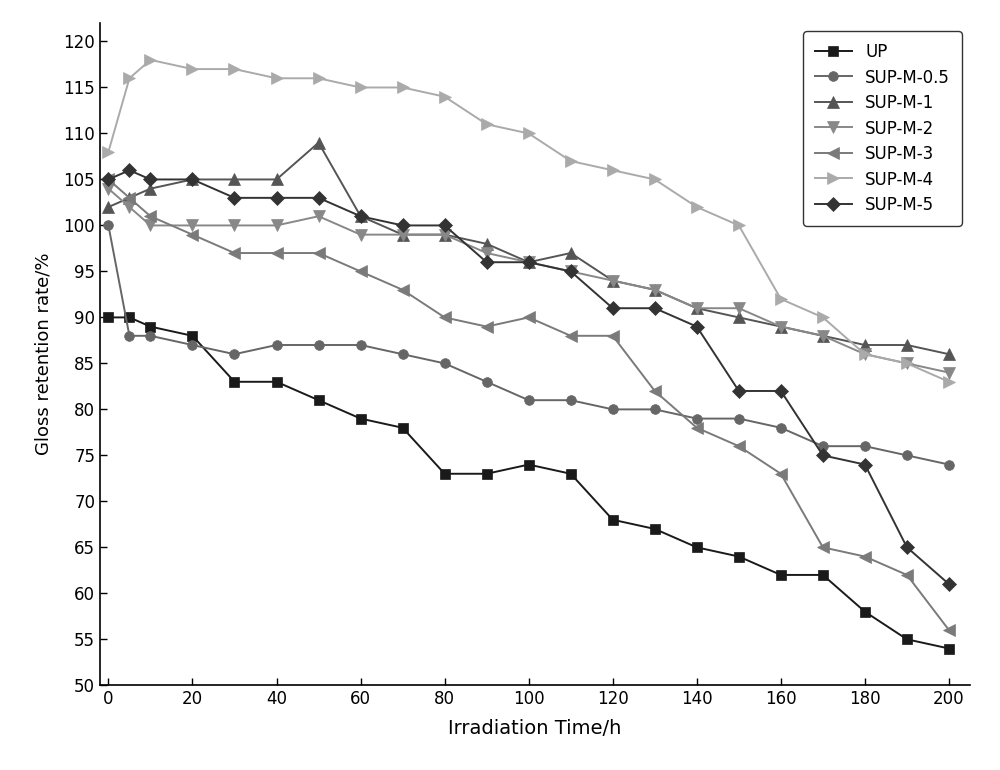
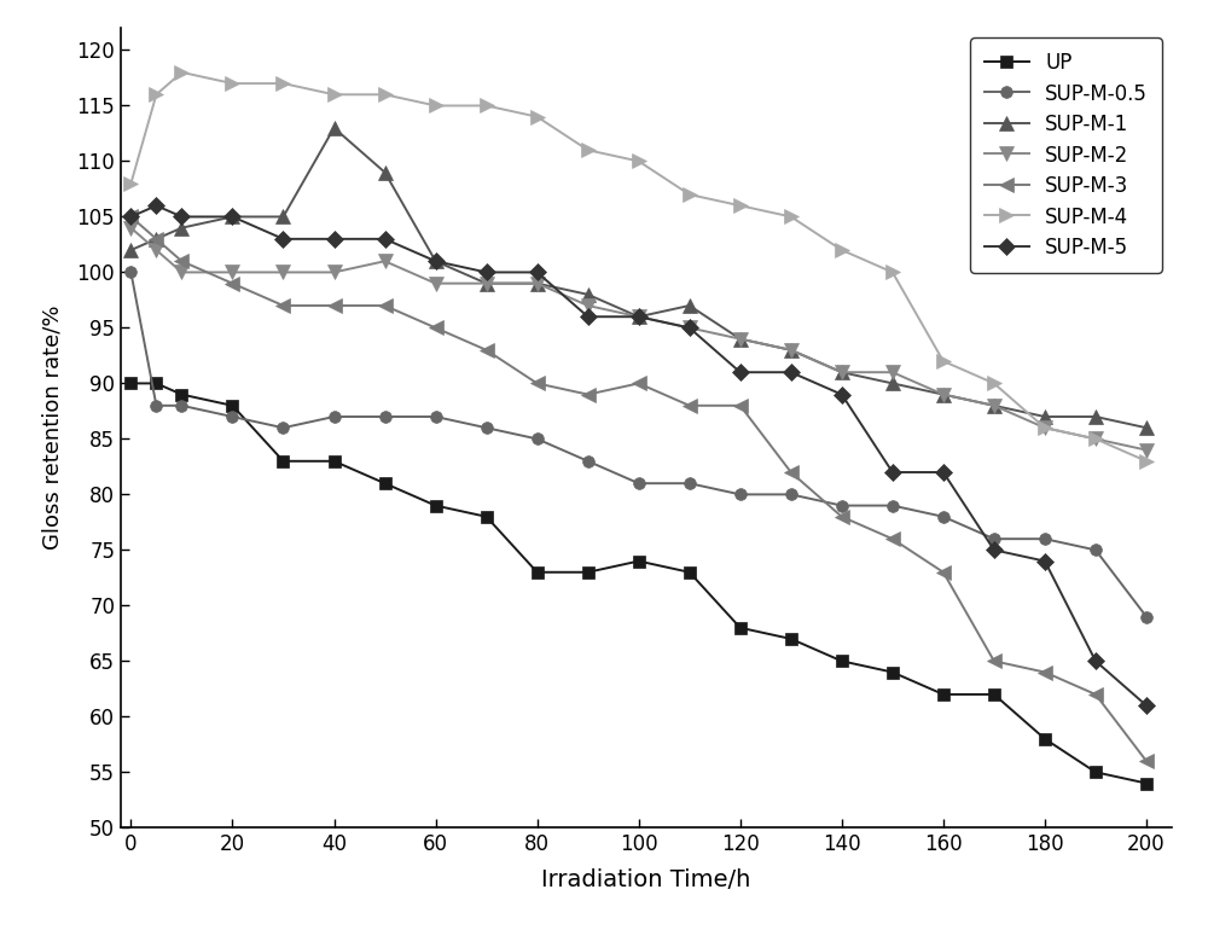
SUP-M-1/40: 105 -> 113
SUP-M-0.5/200: 74 -> 69
